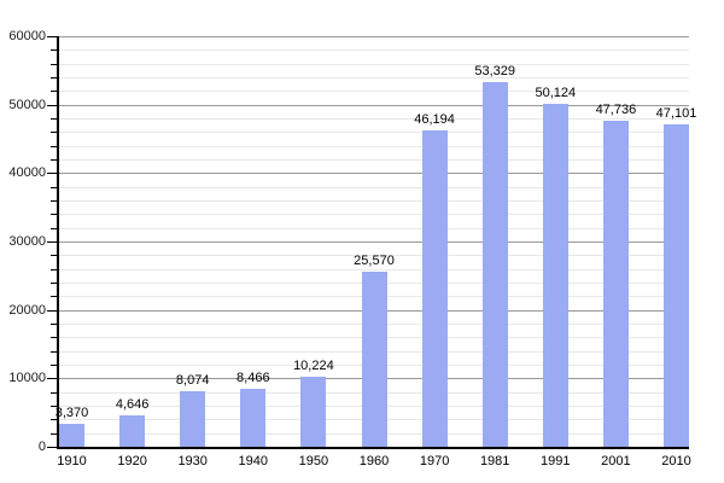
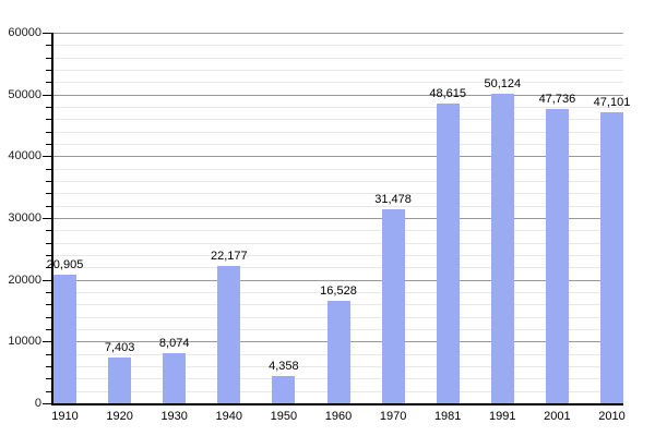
1910: 3,370 -> 20,905
1920: 4,646 -> 7,403
1940: 8,466 -> 22,177
1950: 10,224 -> 4,358
1960: 25,570 -> 16,528
1970: 46,194 -> 31,478
1981: 53,329 -> 48,615
